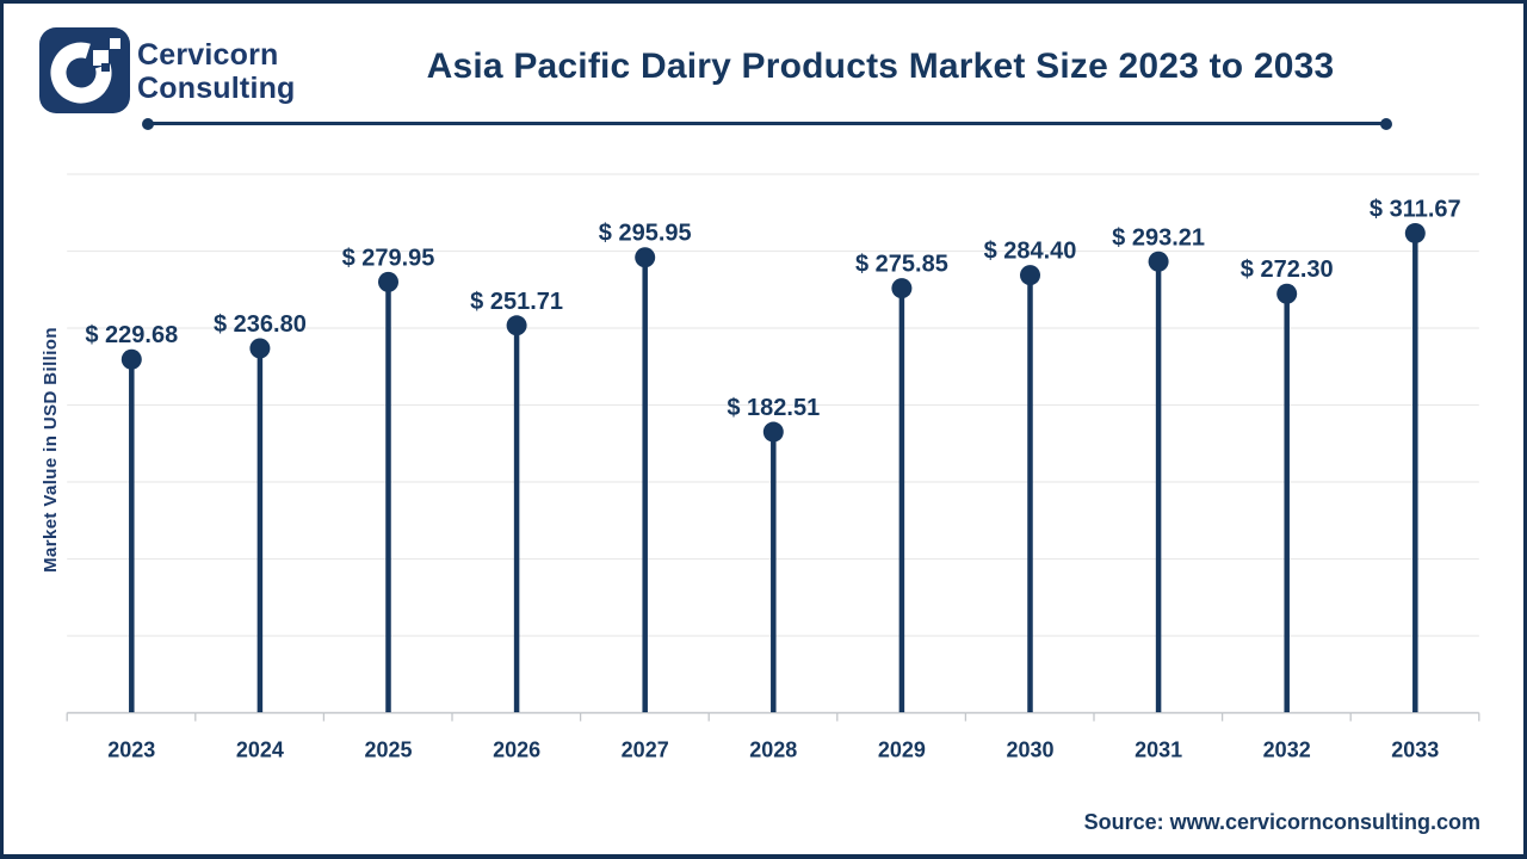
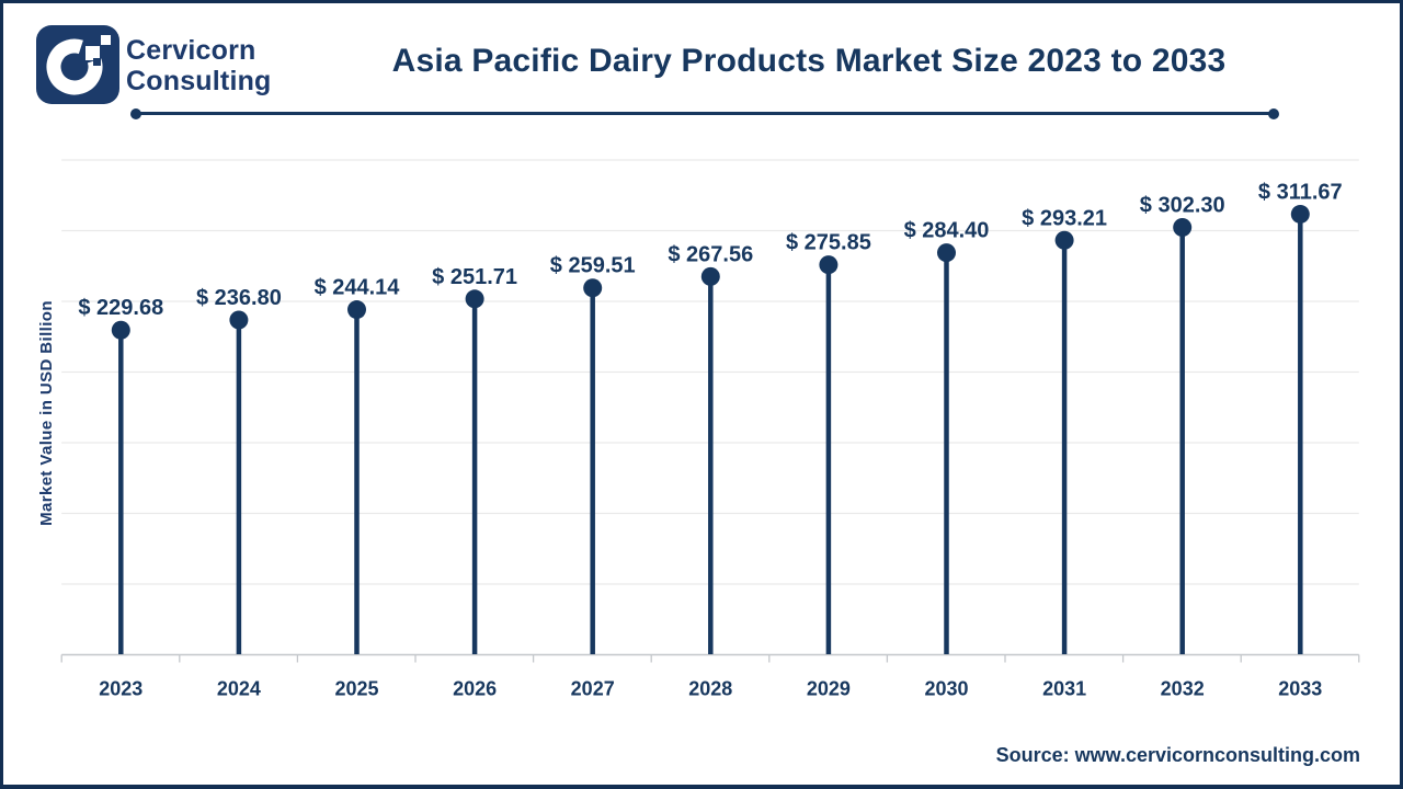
2025: 279.95 -> 244.14
2027: 295.95 -> 259.51
2028: 182.51 -> 267.56
2032: 272.30 -> 302.30
